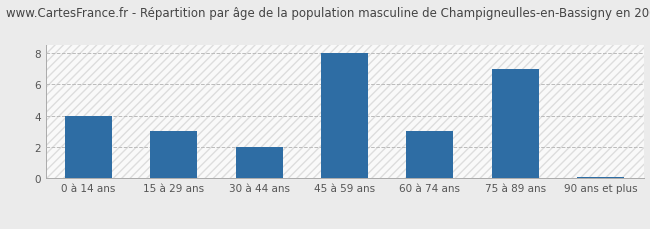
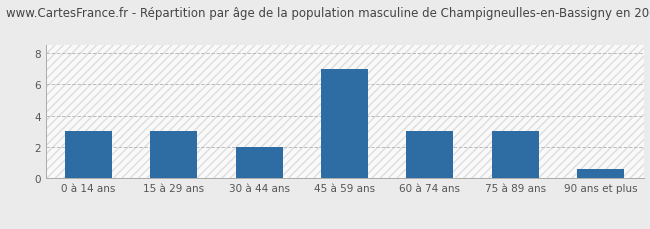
0 à 14 ans: 4.0 -> 3.0
45 à 59 ans: 8.0 -> 7.0
75 à 89 ans: 7.0 -> 3.0
90 ans et plus: 0.1 -> 0.6
